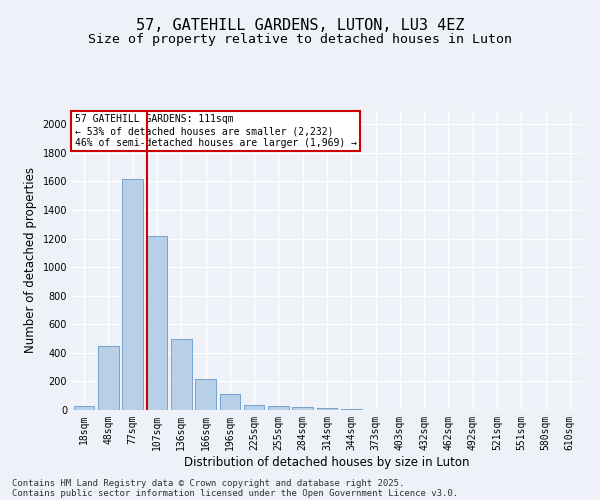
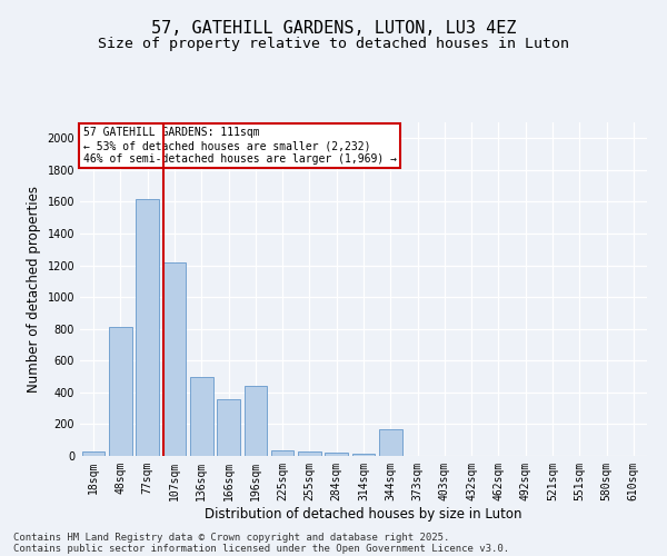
48sqm: 450 -> 810
166sqm: 220 -> 360
196sqm: 120 -> 440
344sqm: 10 -> 170
